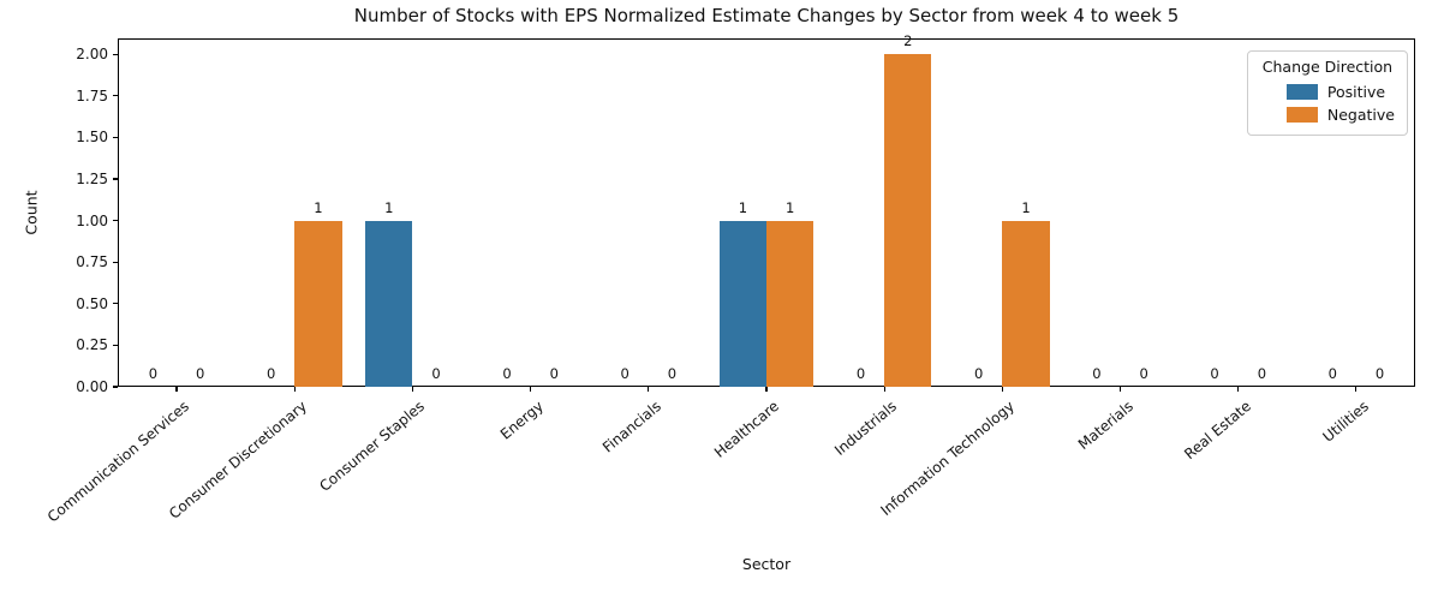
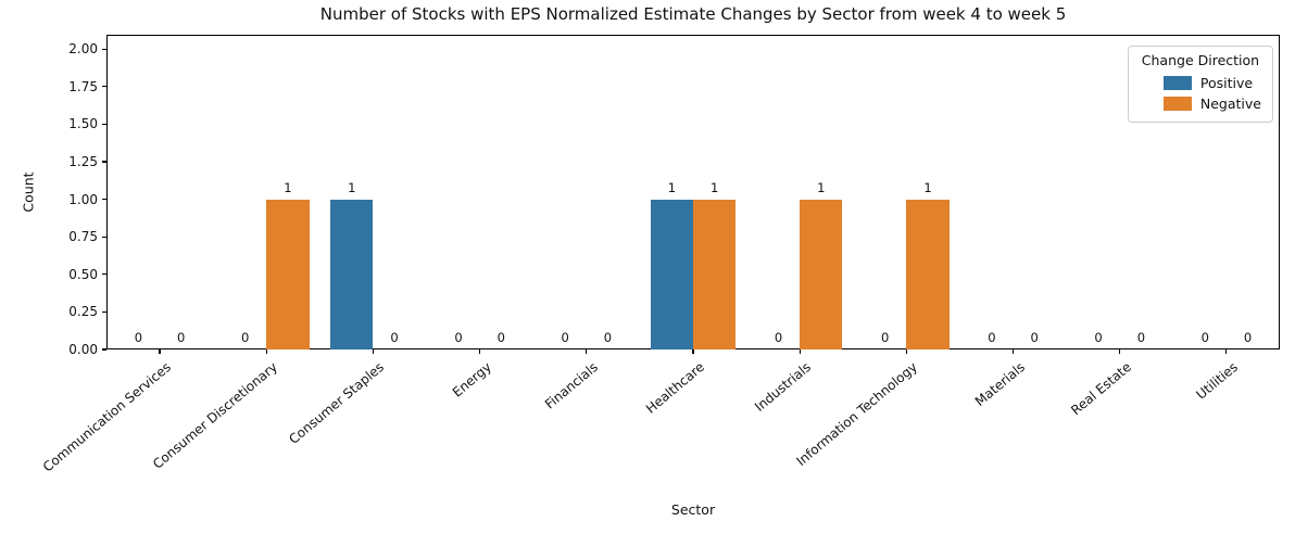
Negative/Industrials: 2 -> 1
